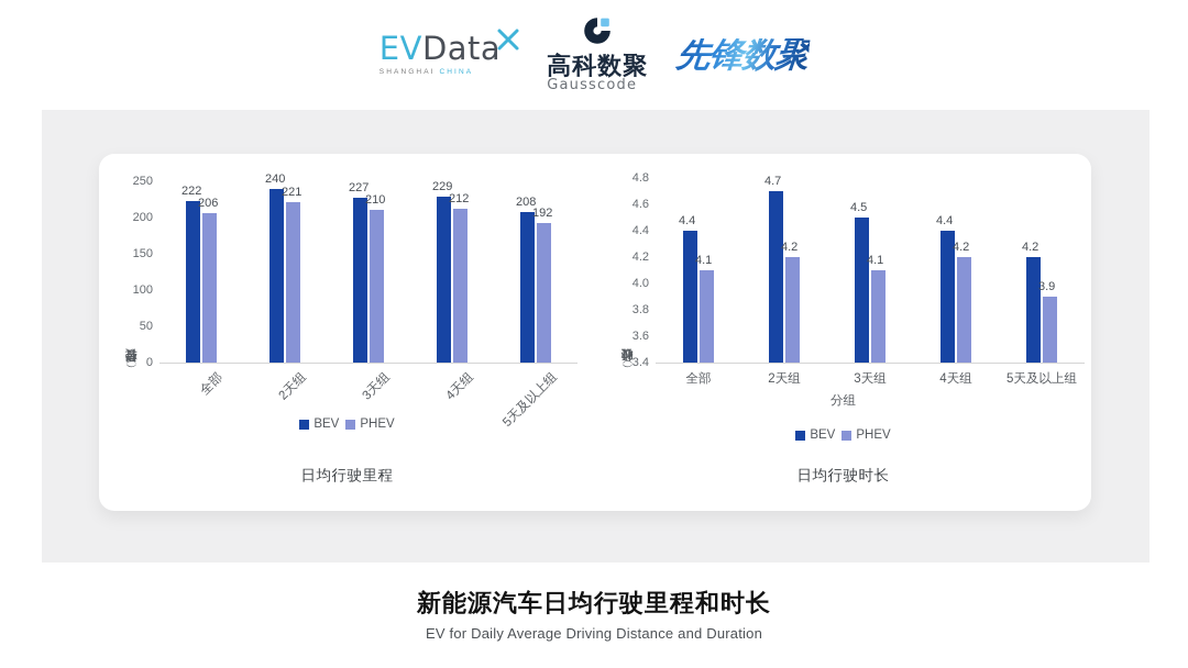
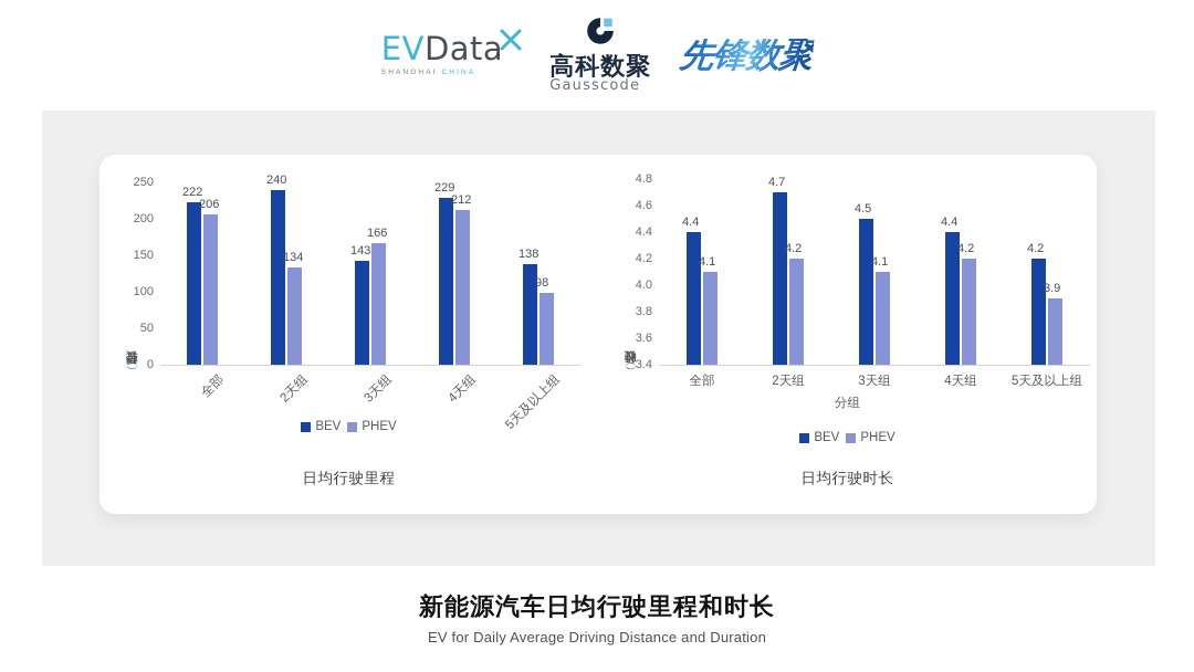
日均行驶里程/PHEV/2天组: 221 -> 134
日均行驶里程/BEV/3天组: 227 -> 143
日均行驶里程/PHEV/3天组: 210 -> 166
日均行驶里程/BEV/5天及以上组: 208 -> 138
日均行驶里程/PHEV/5天及以上组: 192 -> 98
